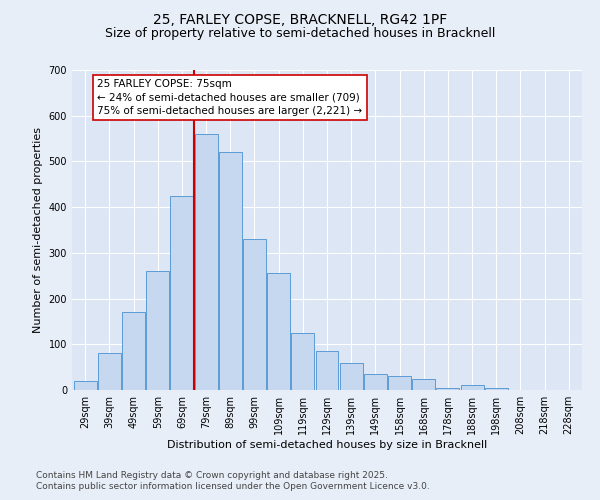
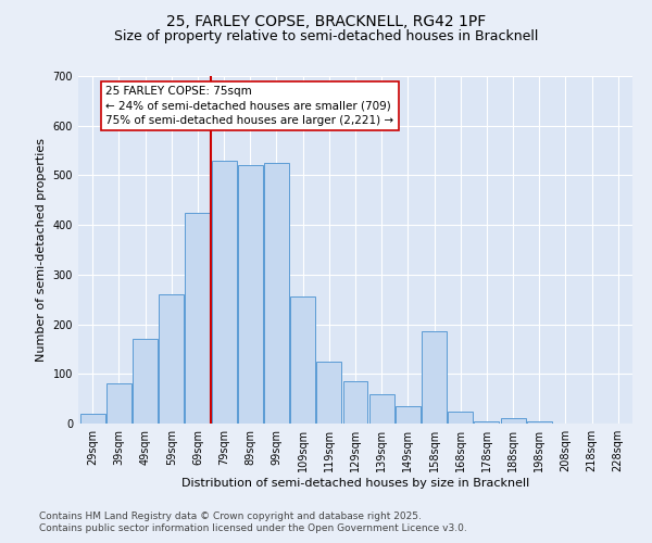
79sqm: 560 -> 530
99sqm: 330 -> 525
158sqm: 30 -> 185
